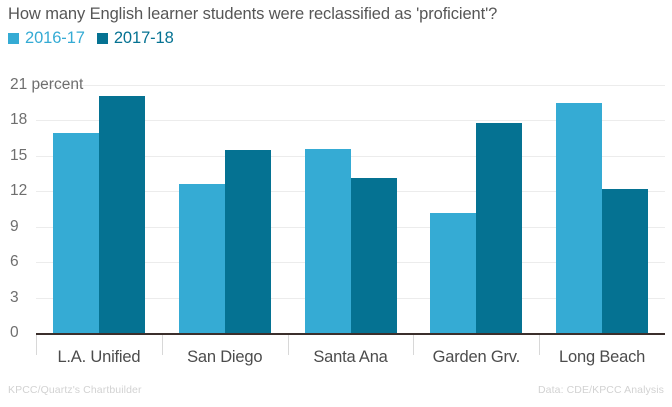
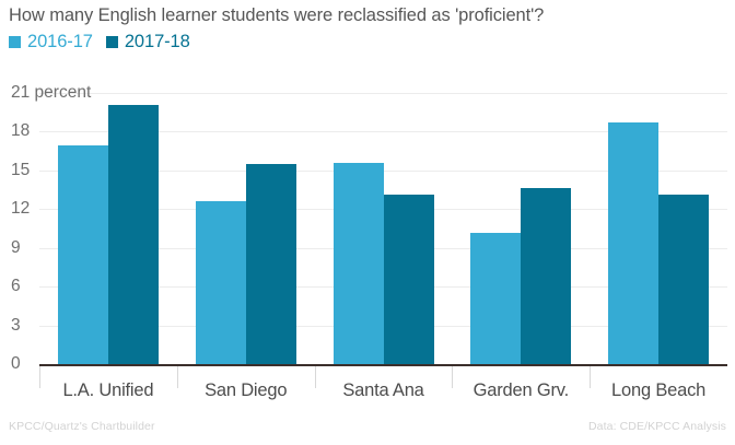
2017-18/Garden Grv.: 17.8 -> 13.6
2016-17/Long Beach: 19.5 -> 18.7
2017-18/Long Beach: 12.2 -> 13.1
